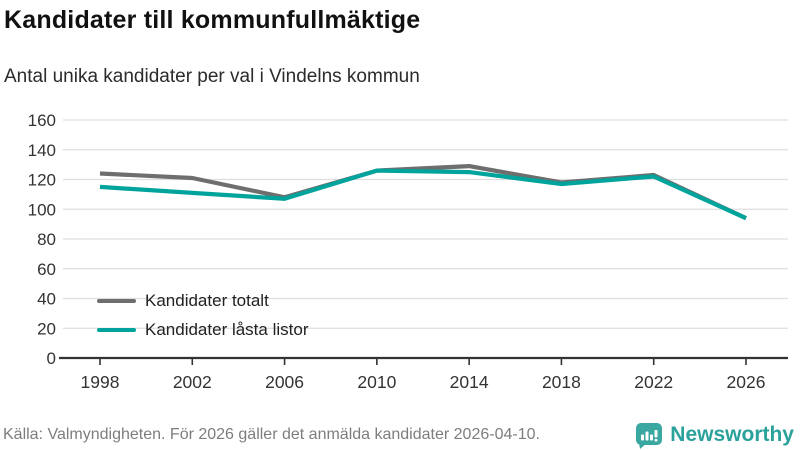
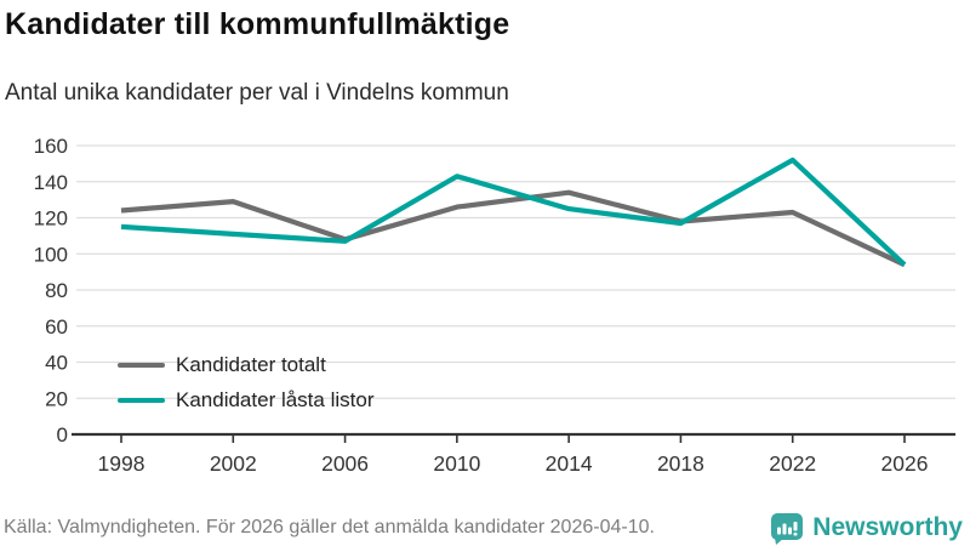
Kandidater totalt/2002: 121 -> 129
Kandidater låsta listor/2010: 126 -> 143
Kandidater totalt/2014: 129 -> 134
Kandidater låsta listor/2022: 122 -> 152
